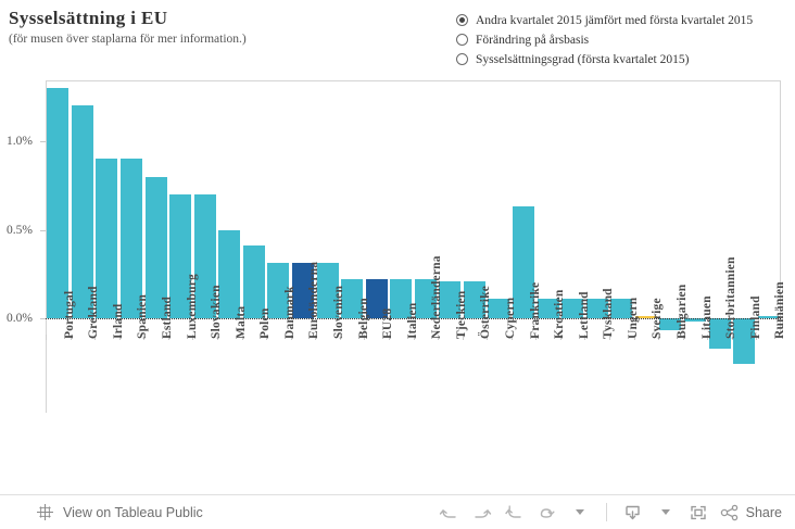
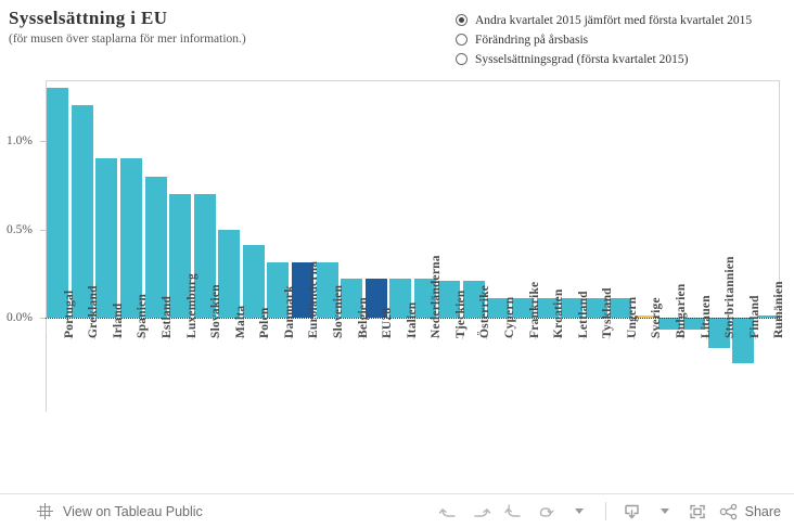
Frankrike: 0.63% -> 0.11%
Litauen: -0.02% -> -0.07%
